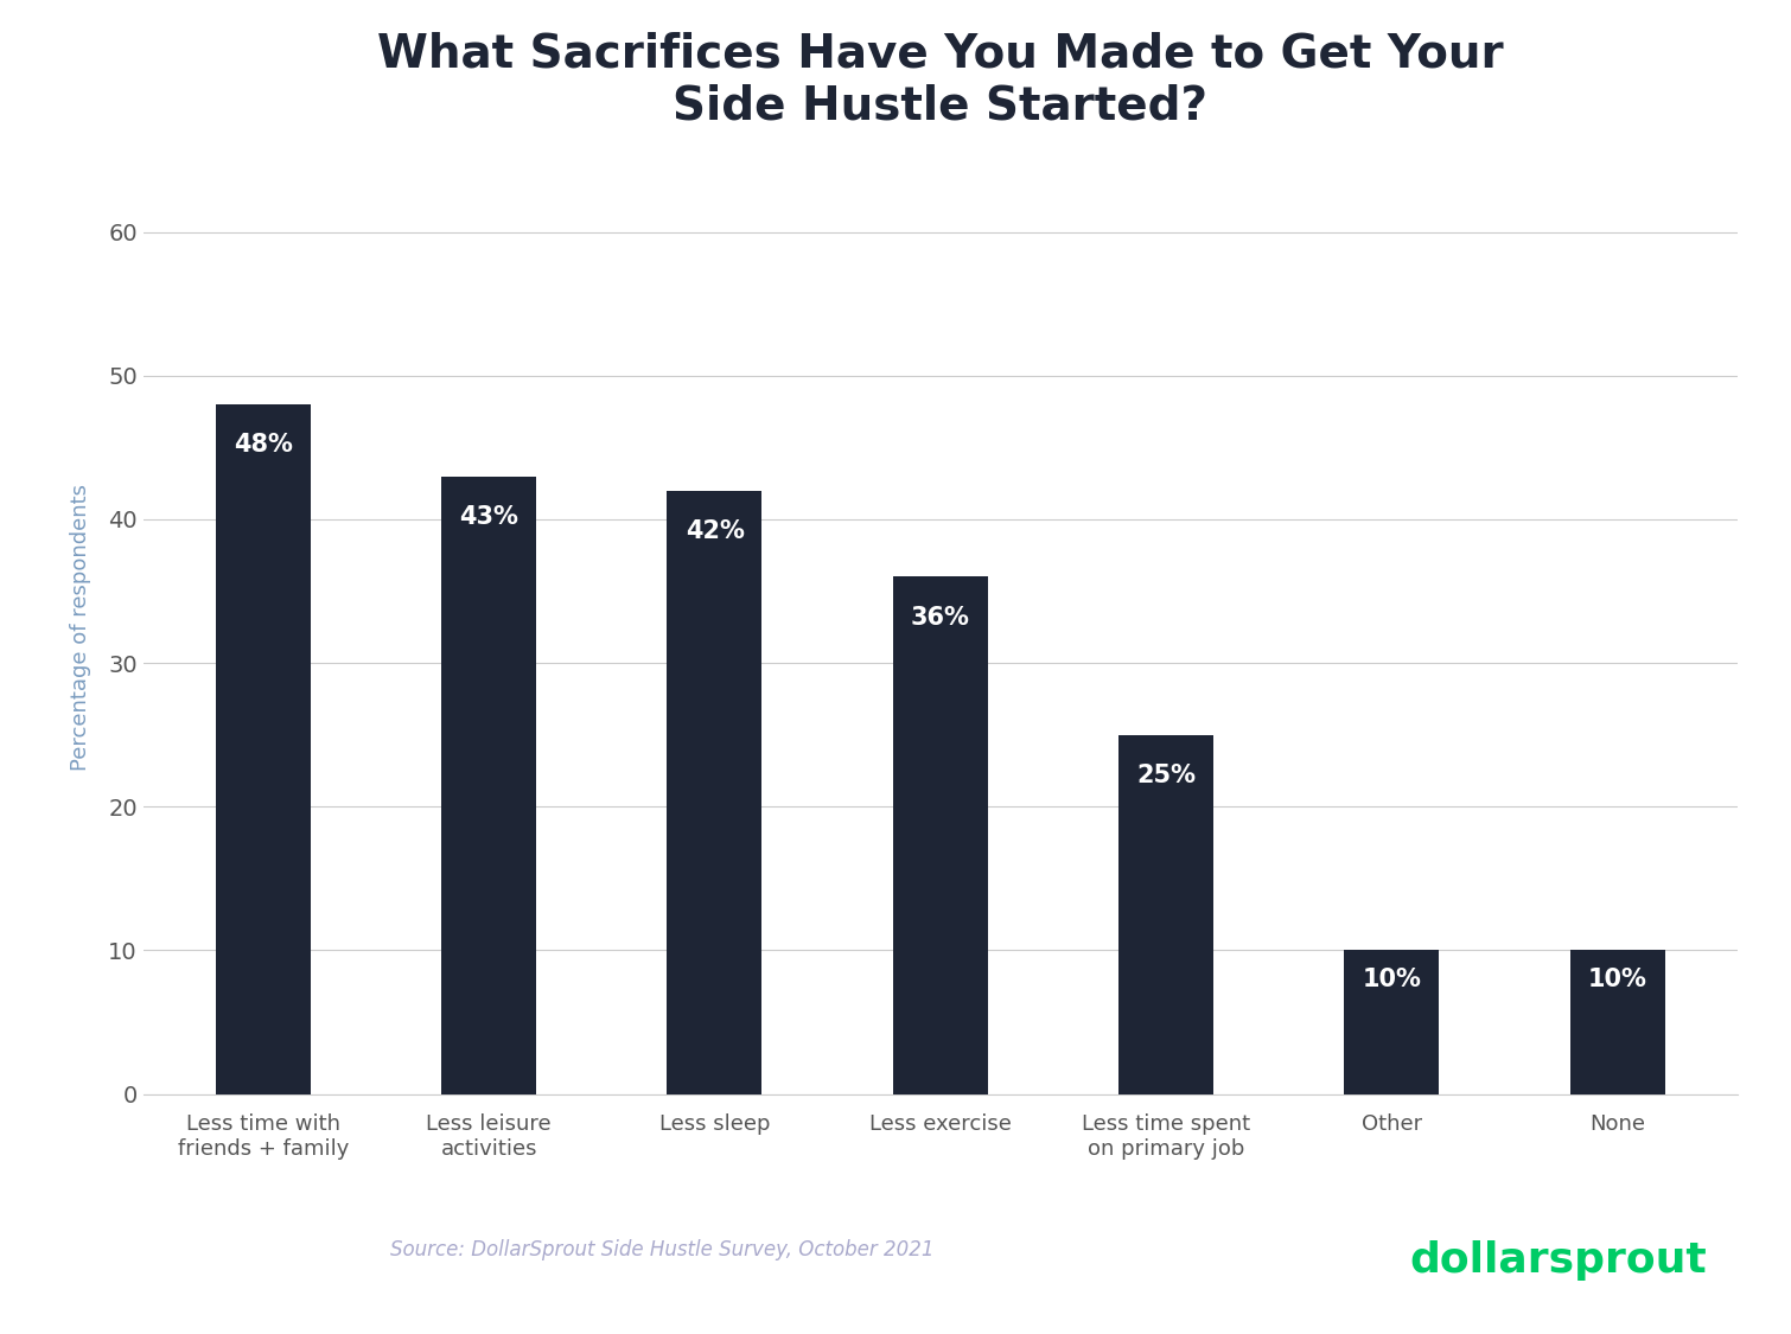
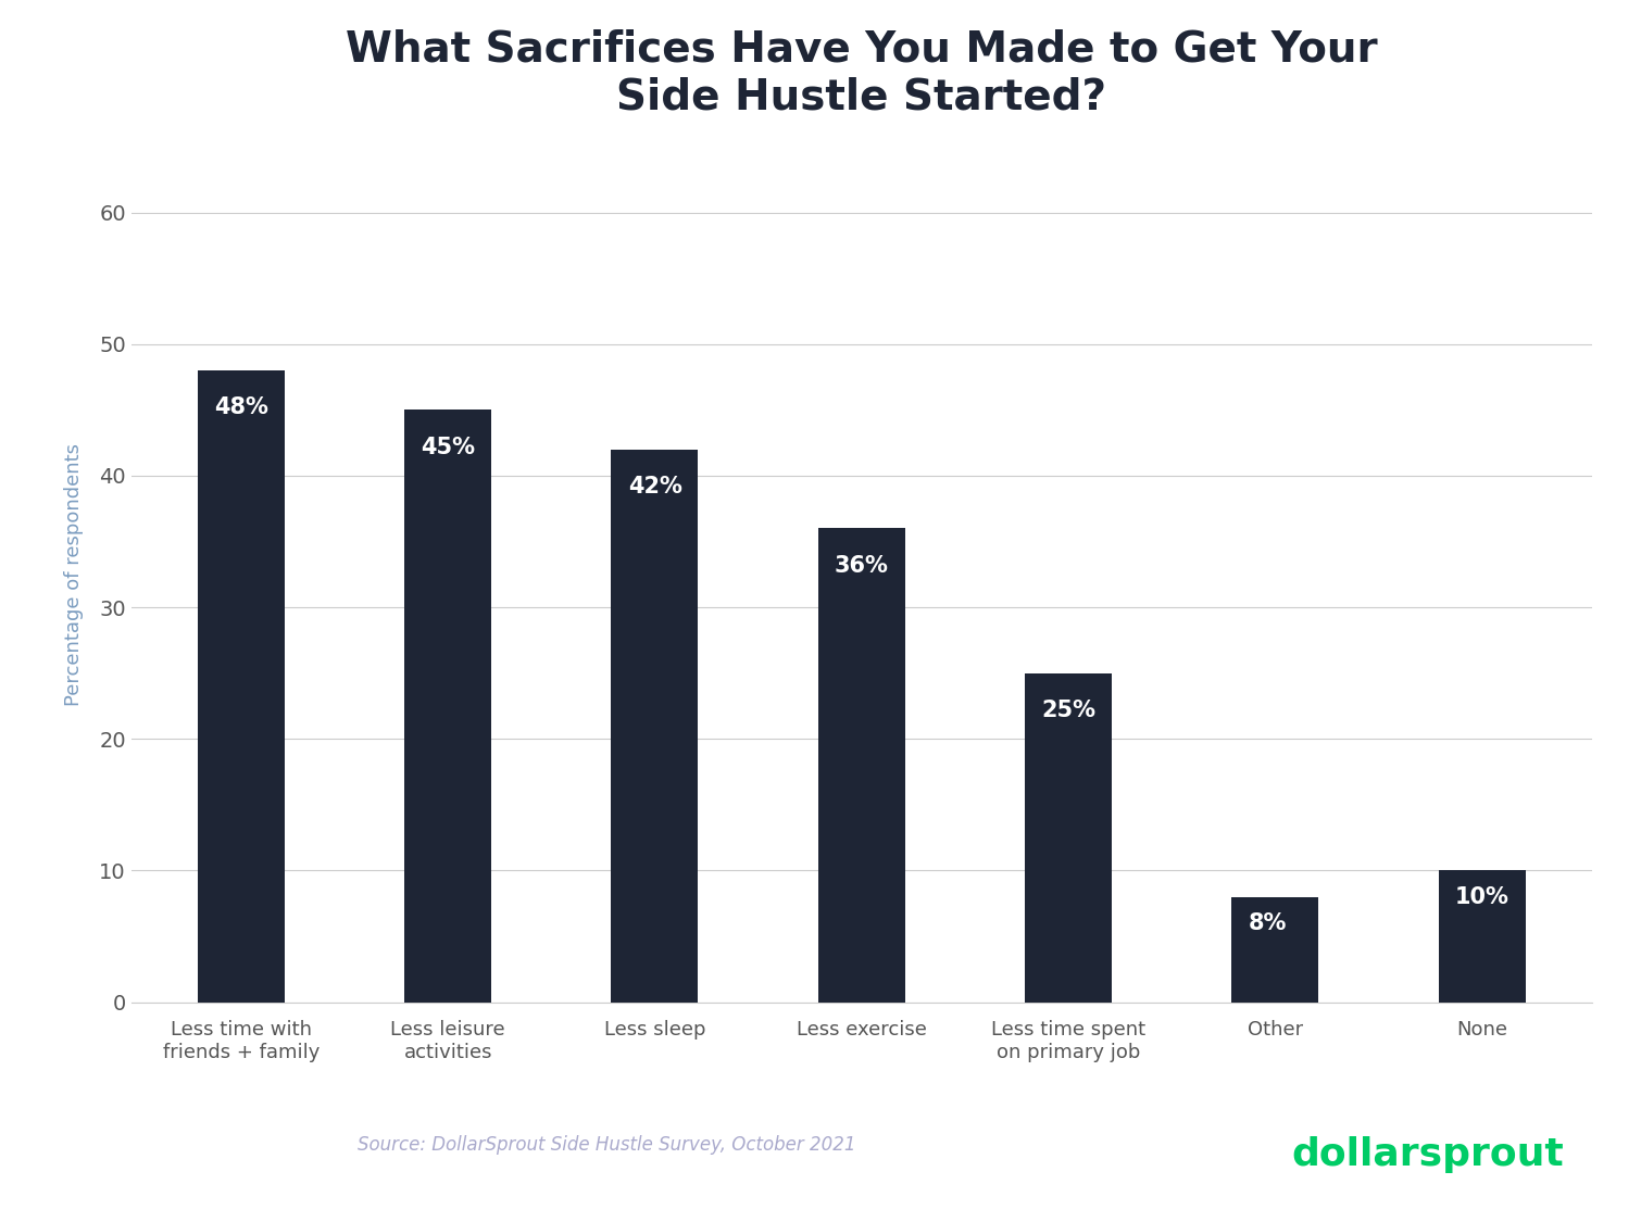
Less leisure activities: 43% -> 45%
Other: 10% -> 8%
